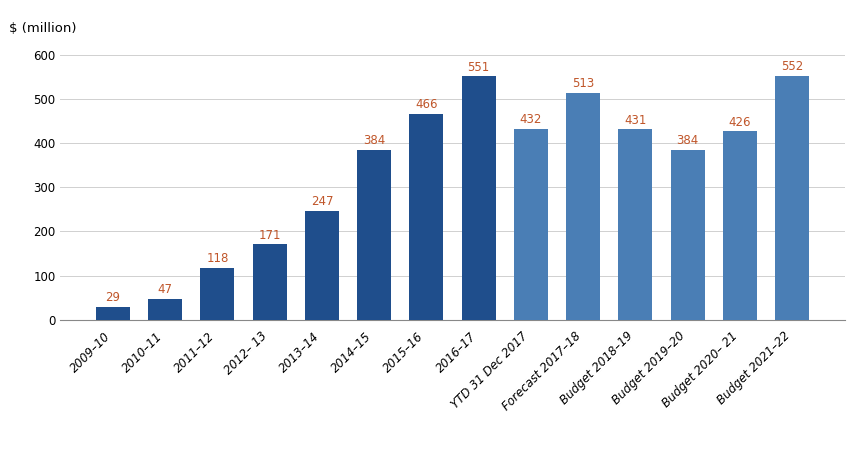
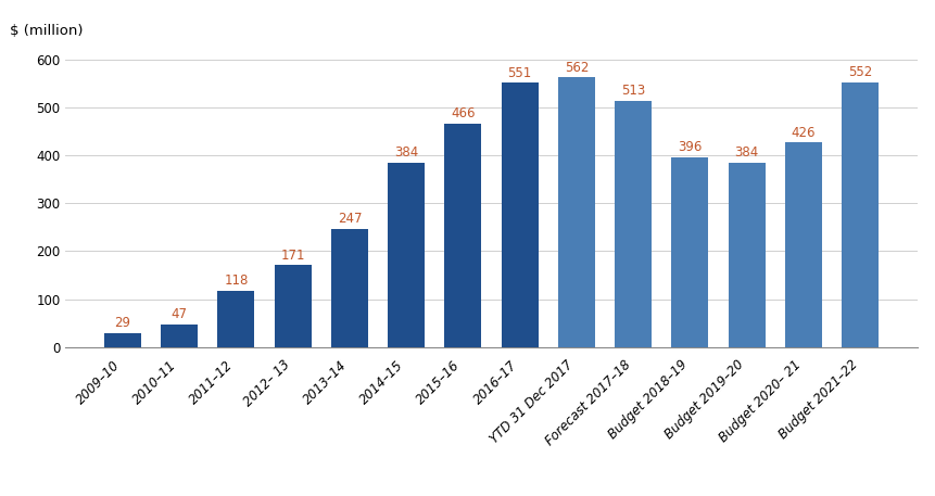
YTD 31 Dec 2017: 432 -> 562
Budget 2018–19: 431 -> 396
